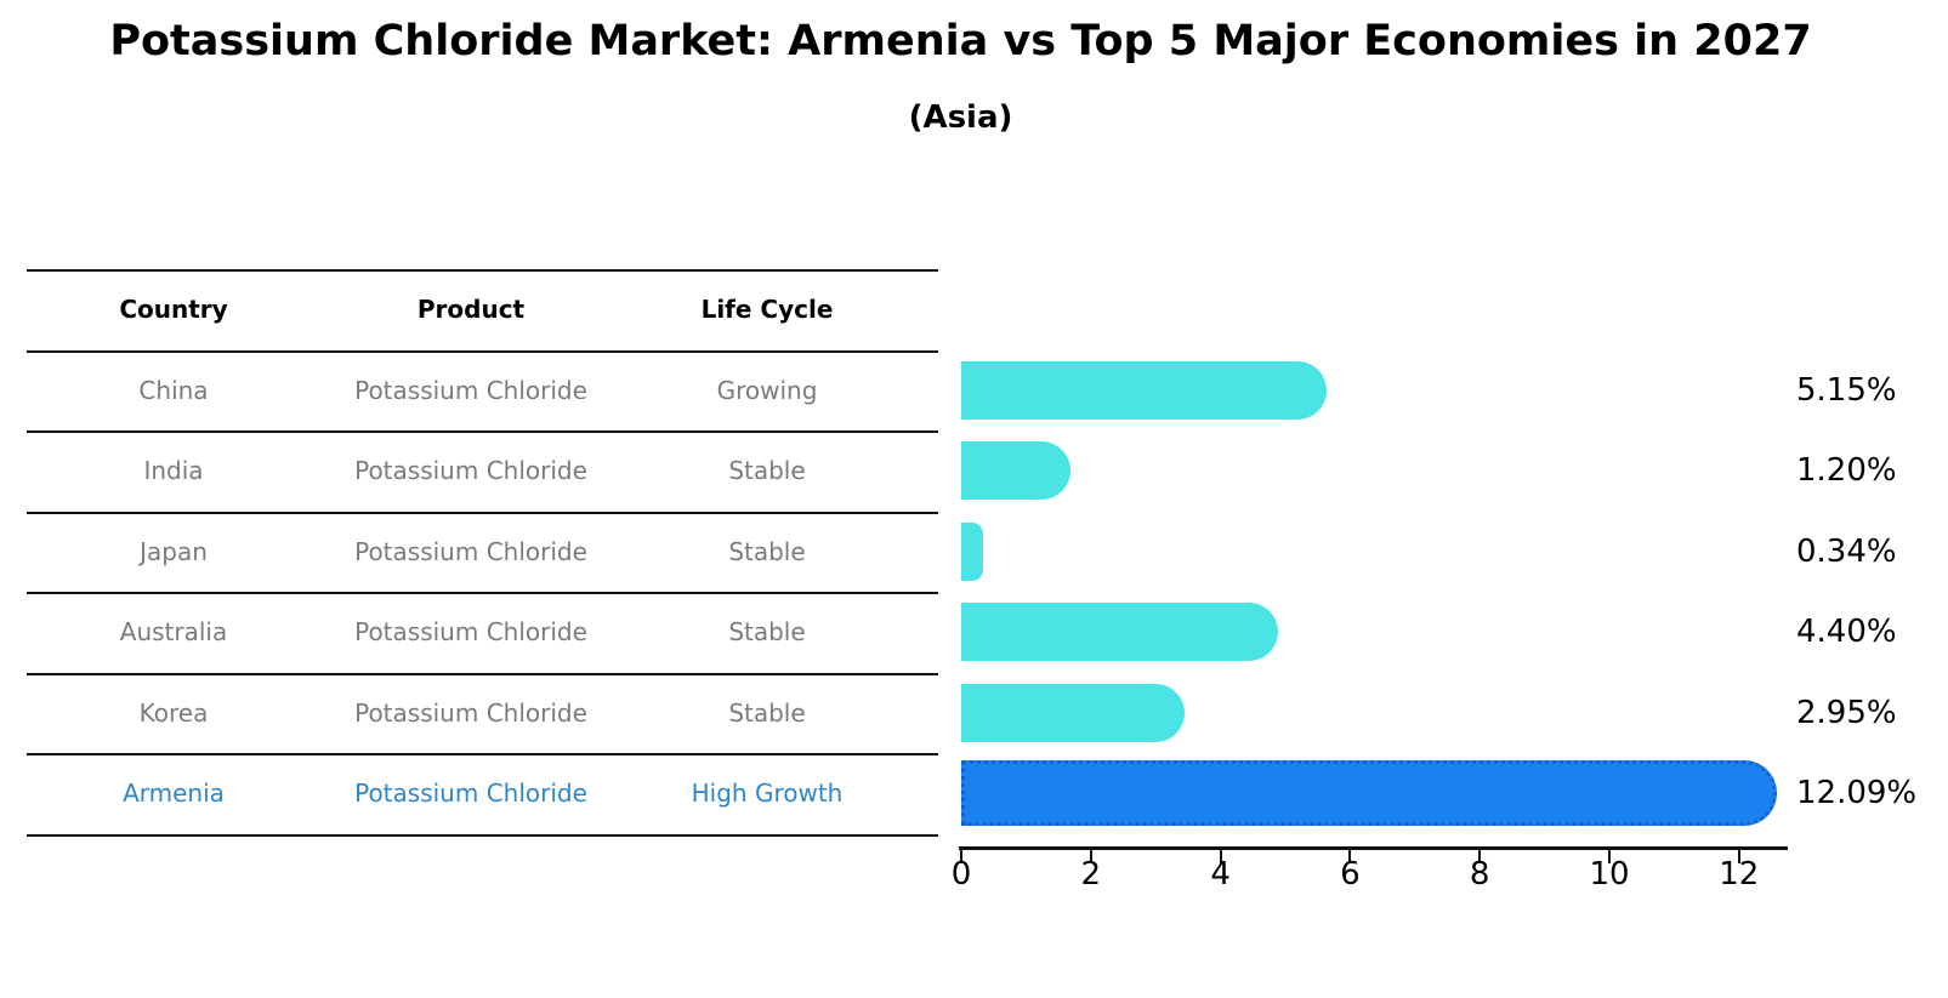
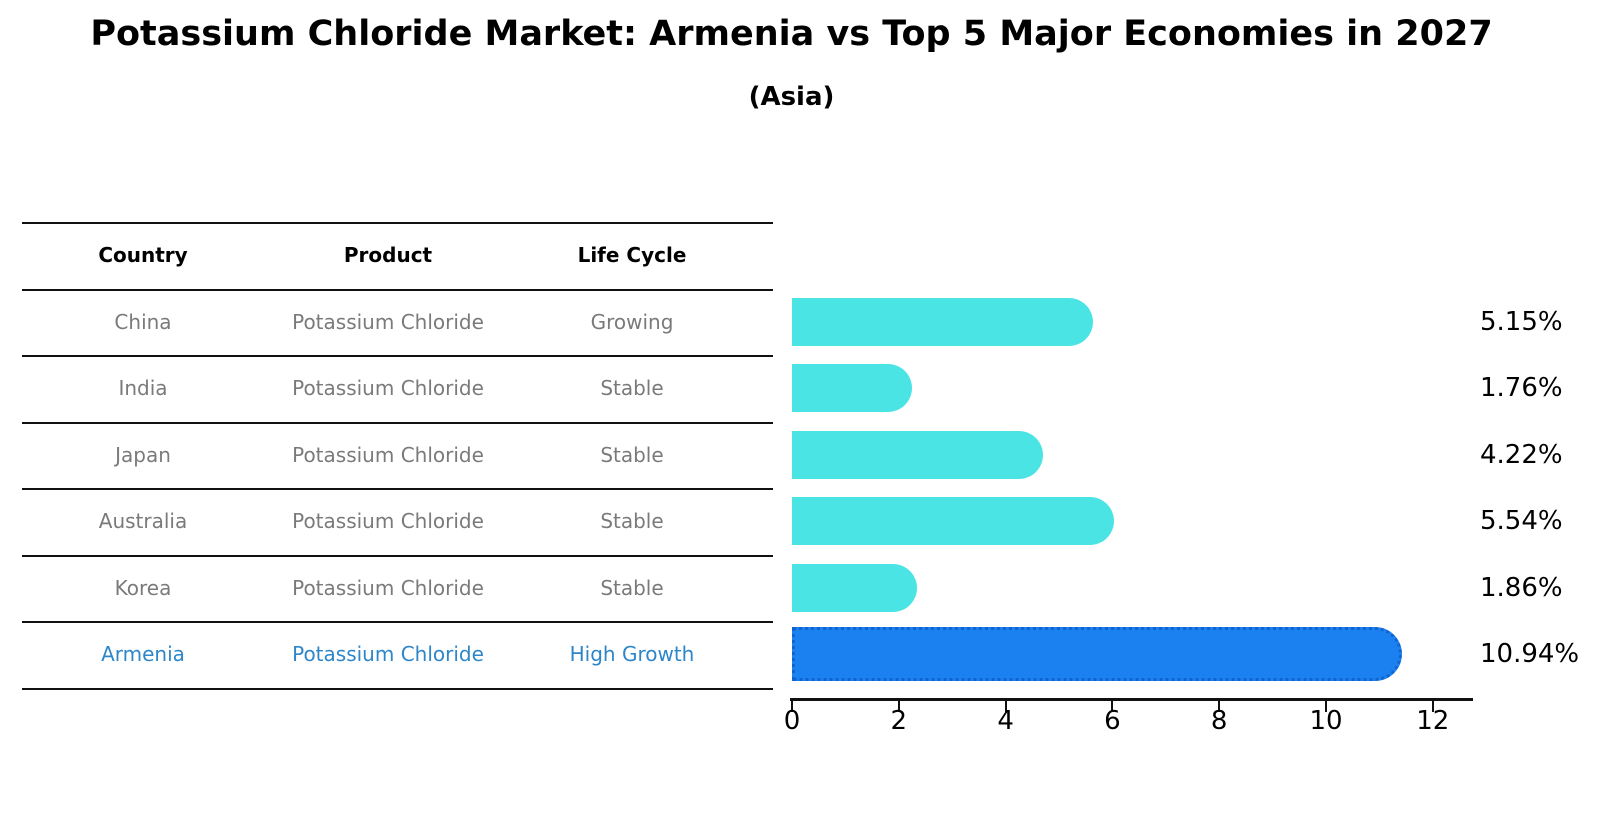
India: 1.20% -> 1.76%
Japan: 0.34% -> 4.22%
Australia: 4.40% -> 5.54%
Korea: 2.95% -> 1.86%
Armenia: 12.09% -> 10.94%
